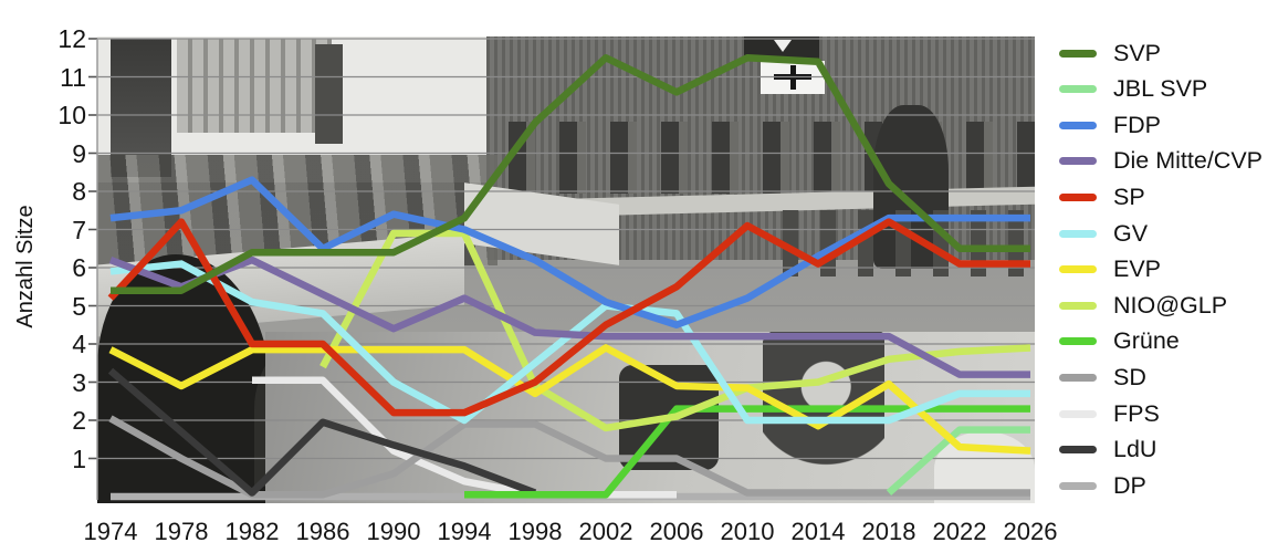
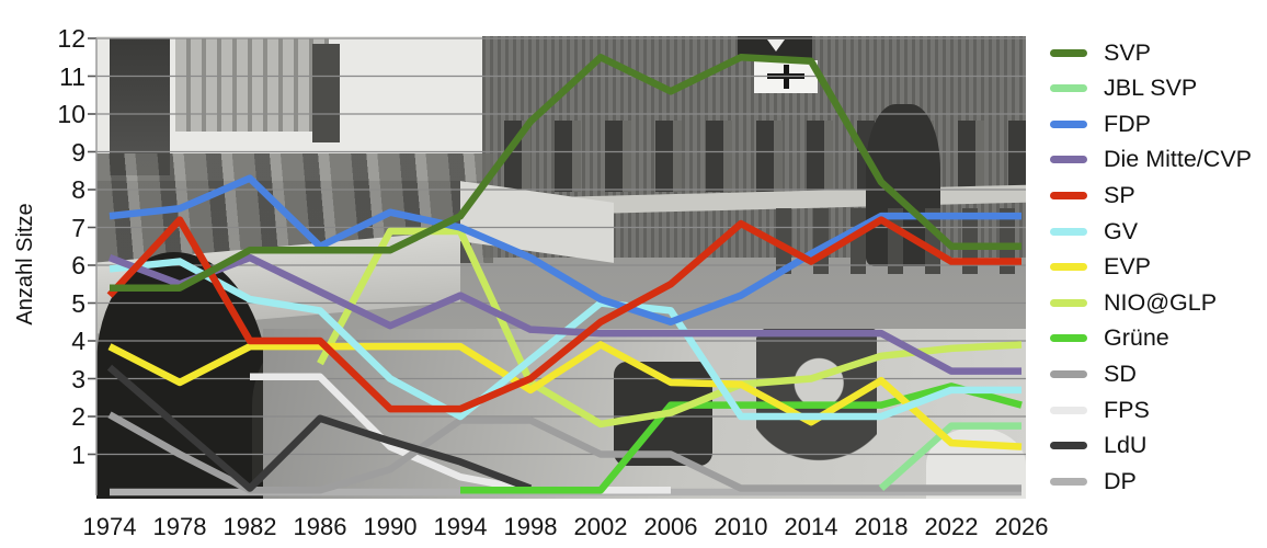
Grüne/2022: 2.3 -> 2.8
